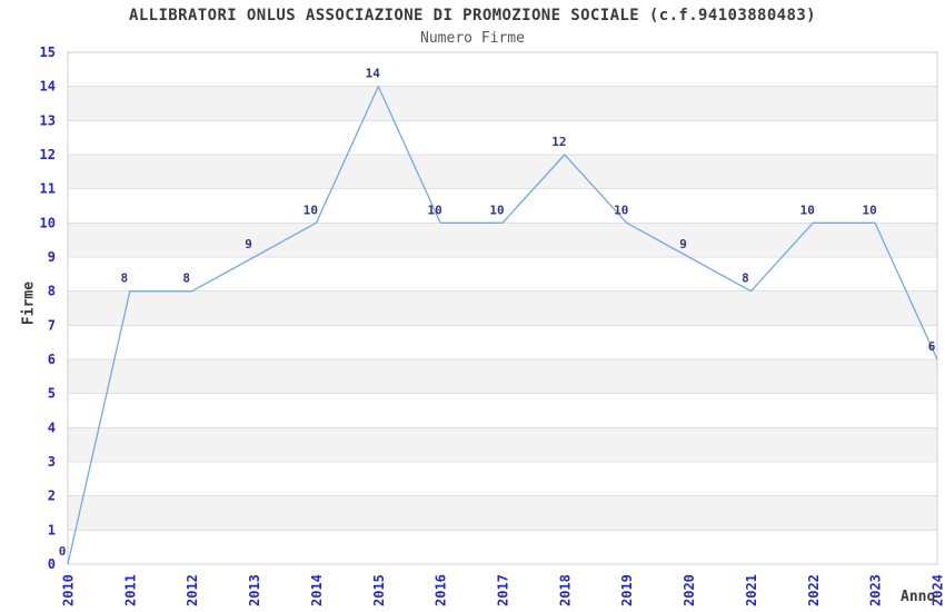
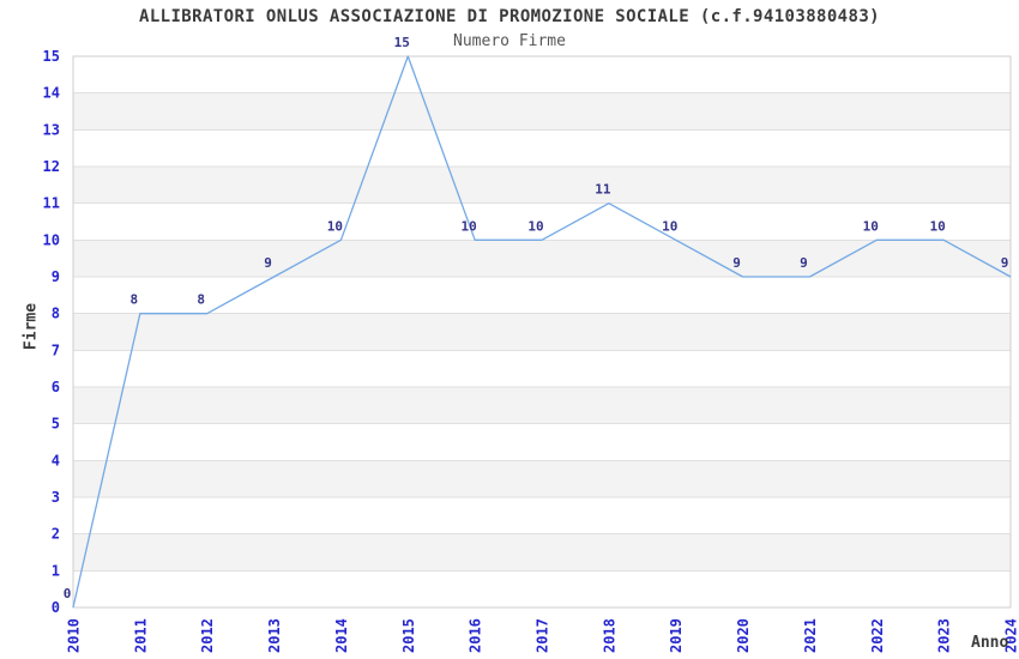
2015: 14 -> 15
2018: 12 -> 11
2021: 8 -> 9
2024: 6 -> 9
